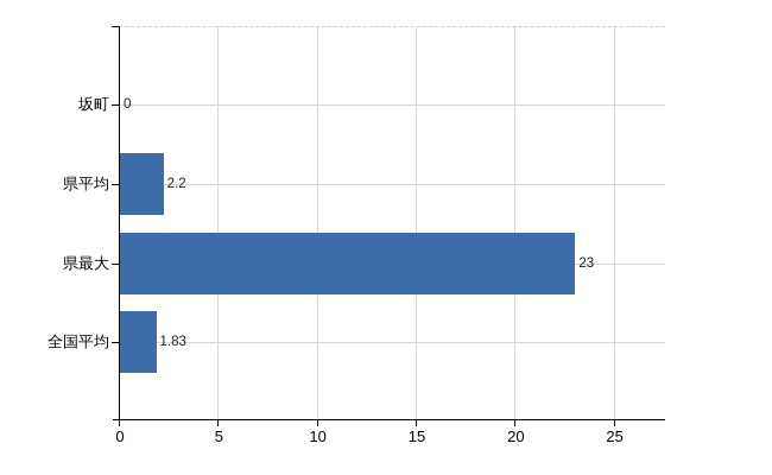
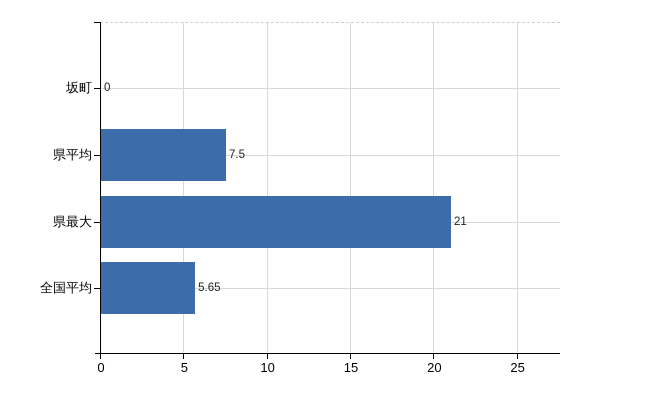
県平均: 2.2 -> 7.5
県最大: 23 -> 21
全国平均: 1.83 -> 5.65
